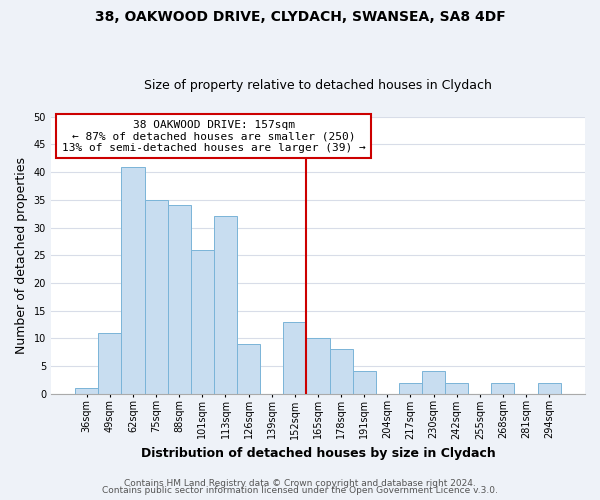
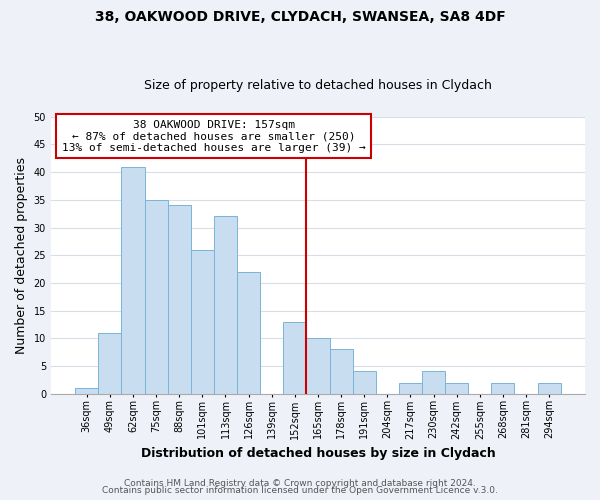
126sqm: 9 -> 22
